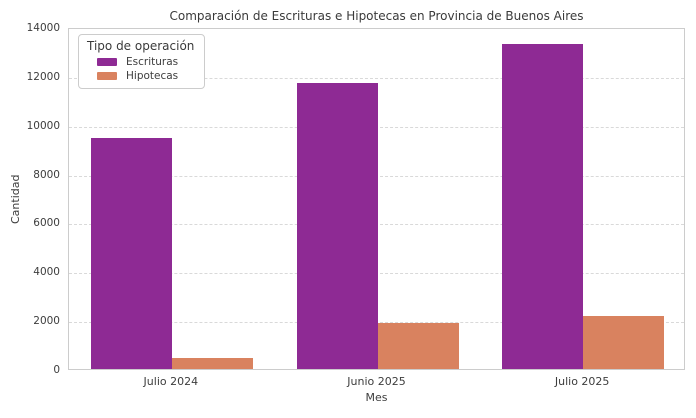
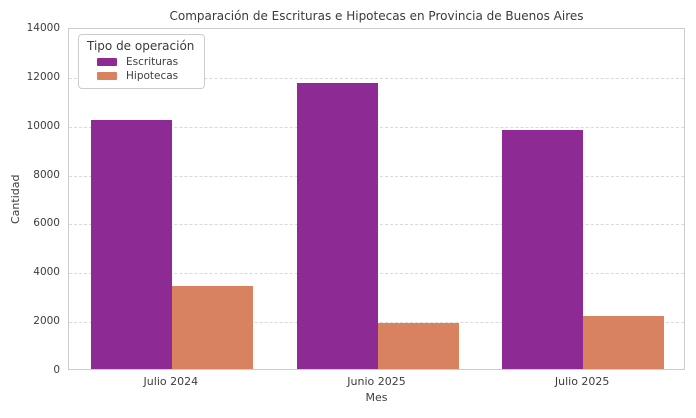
Escrituras/Julio 2024: 9400 -> 10200
Hipotecas/Julio 2024: 400 -> 3400
Escrituras/Julio 2025: 13300 -> 9800
